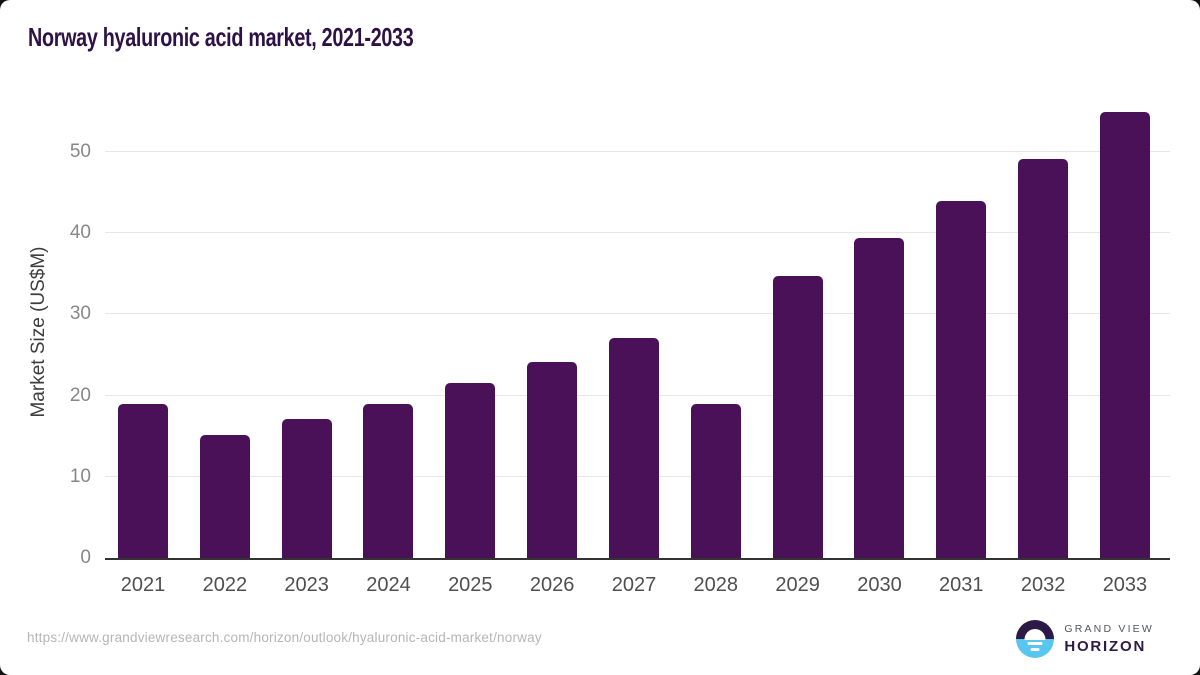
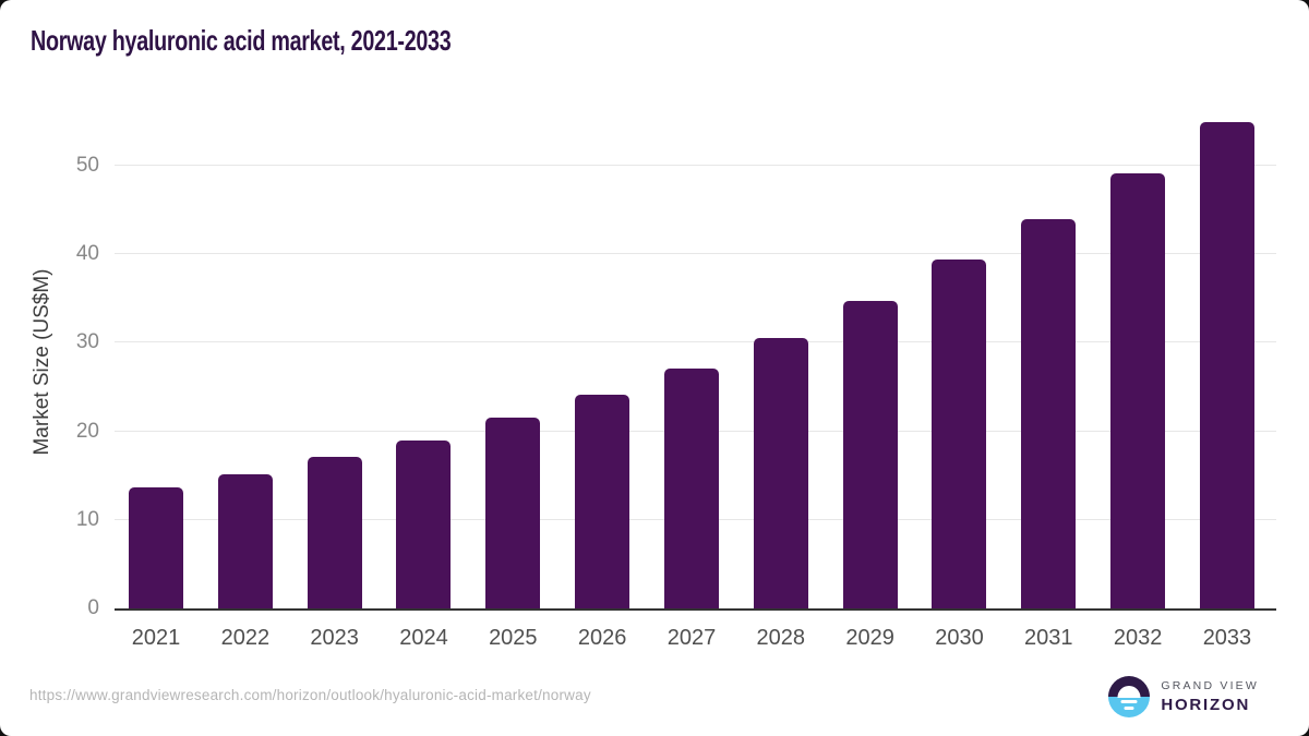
2021: 19 -> 14
2028: 19 -> 31
